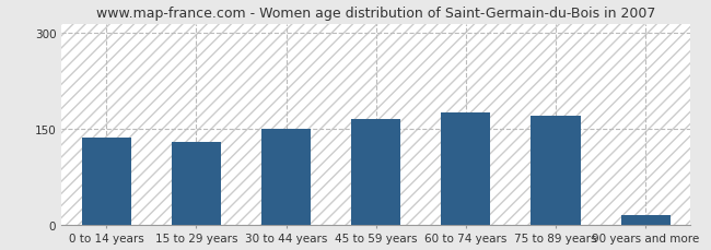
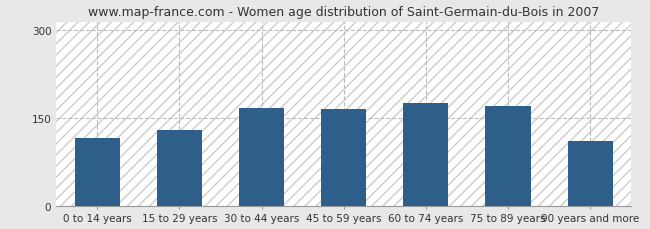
0 to 14 years: 137 -> 116
30 to 44 years: 150 -> 168
90 years and more: 15 -> 110
